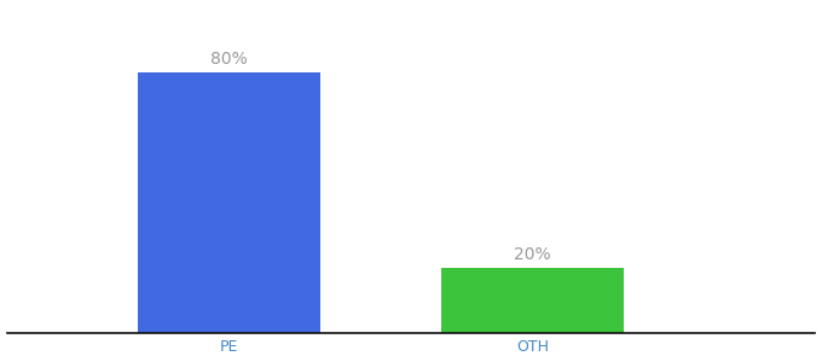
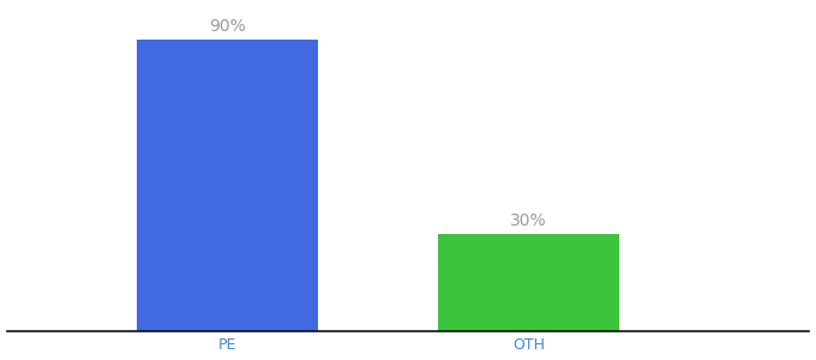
PE: 80% -> 90%
OTH: 20% -> 30%
